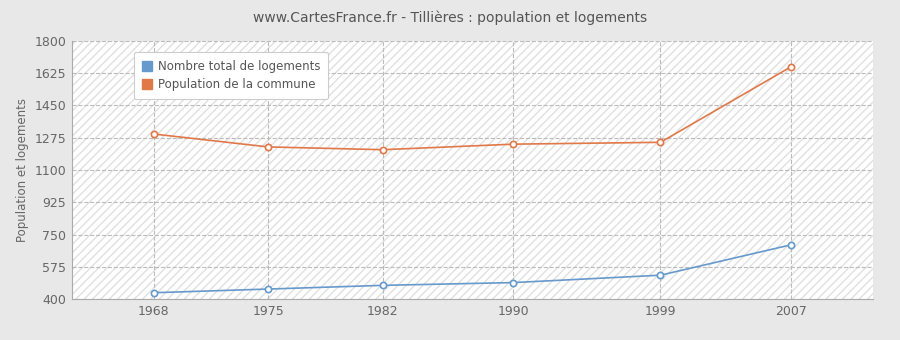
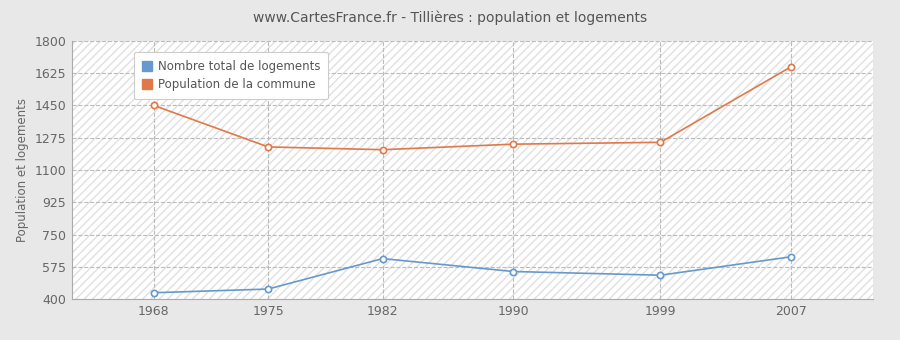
Population de la commune/1968: 1300 -> 1450
Nombre total de logements/1982: 480 -> 620
Nombre total de logements/1990: 490 -> 550
Nombre total de logements/2007: 700 -> 630
